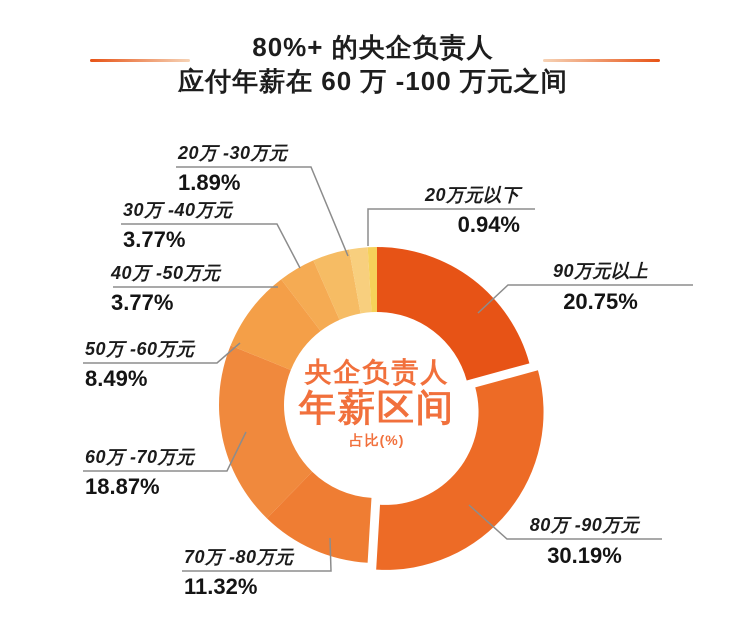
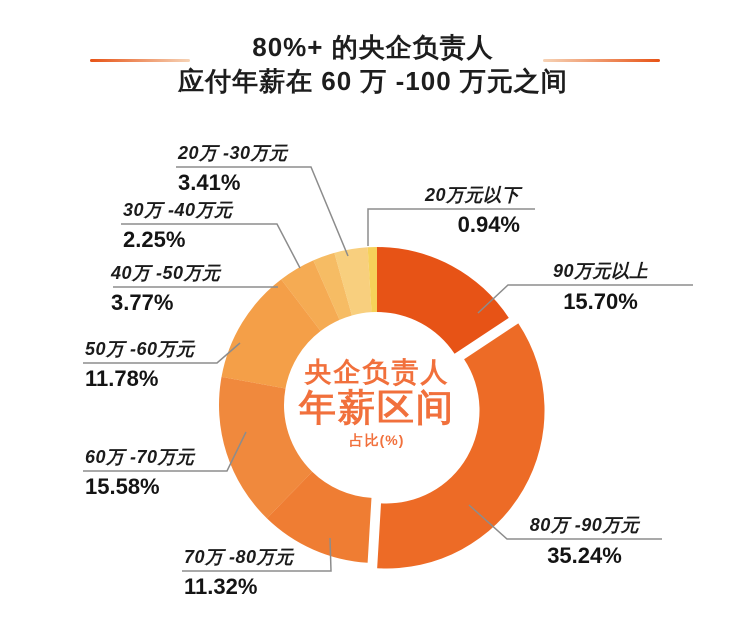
90万元以上: 20.75% -> 15.70%
80万 -90万元: 30.19% -> 35.24%
60万 -70万元: 18.87% -> 15.58%
50万 -60万元: 8.49% -> 11.78%
30万 -40万元: 3.77% -> 2.25%
20万 -30万元: 1.89% -> 3.41%
